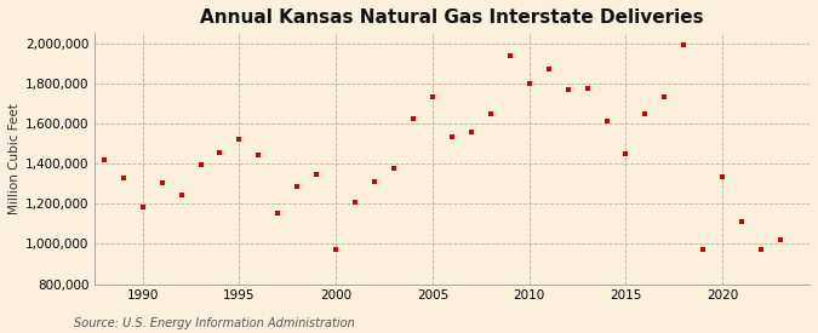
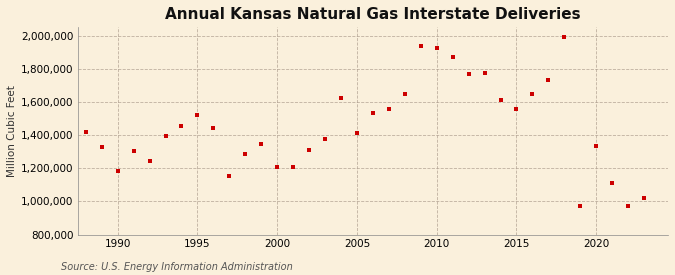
2000: 970,000 -> 1,200,000
2005: 1,730,000 -> 1,410,000
2010: 1,800,000 -> 1,920,000
2015: 1,450,000 -> 1,560,000
